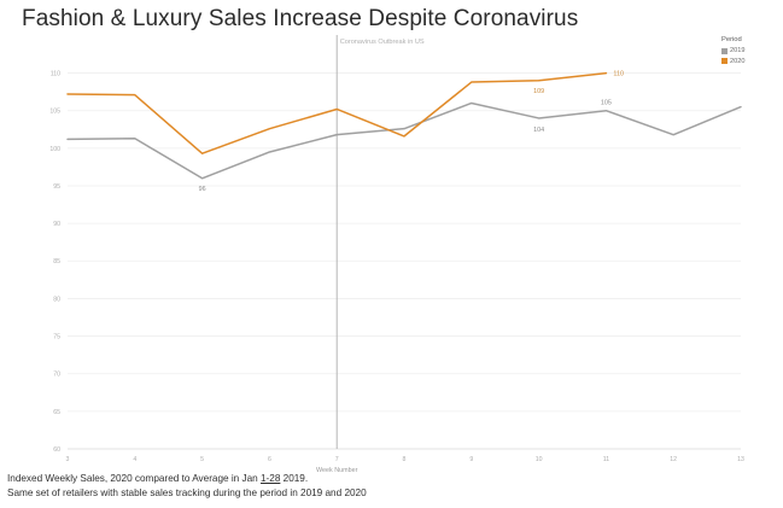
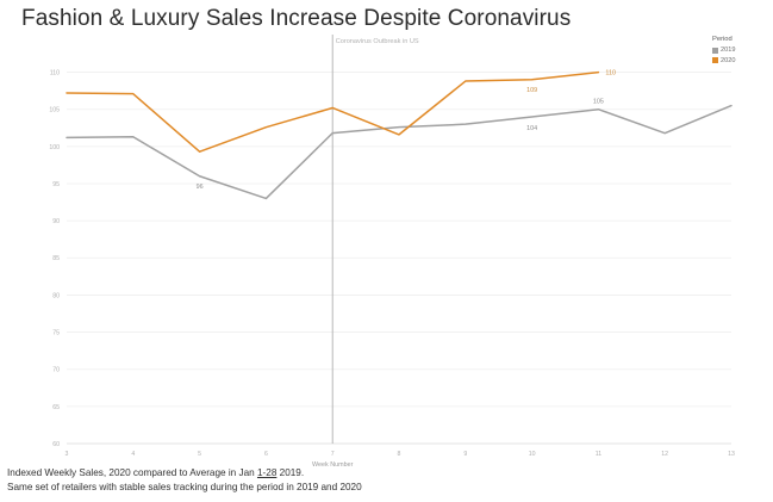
2019/6: 100 -> 93
2019/9: 106 -> 103
